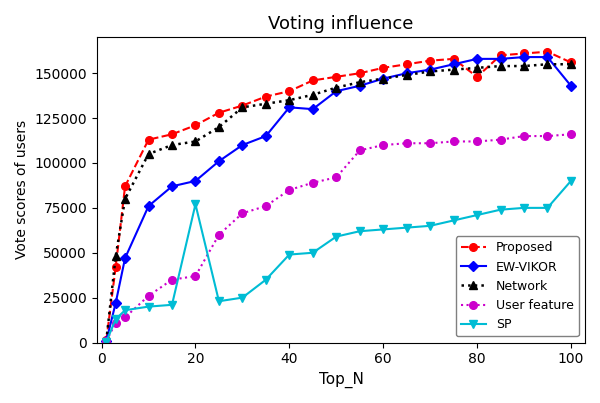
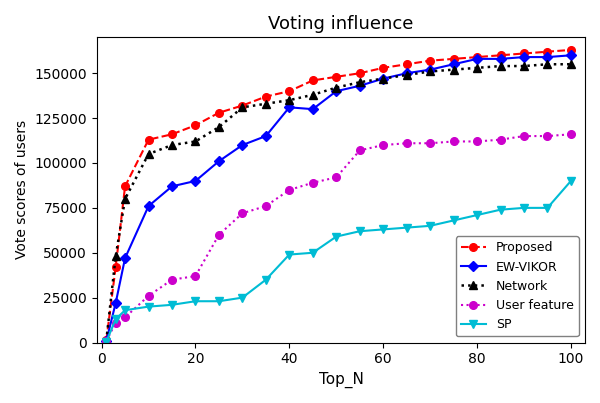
SP/20: 77000 -> 23000
Proposed/80: 148000 -> 159000
Proposed/100: 156000 -> 163000
EW-VIKOR/100: 143000 -> 160000
